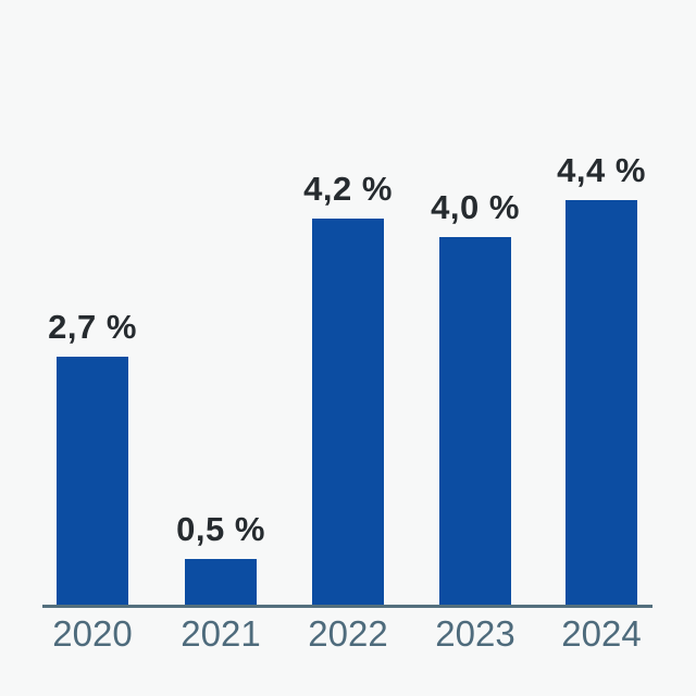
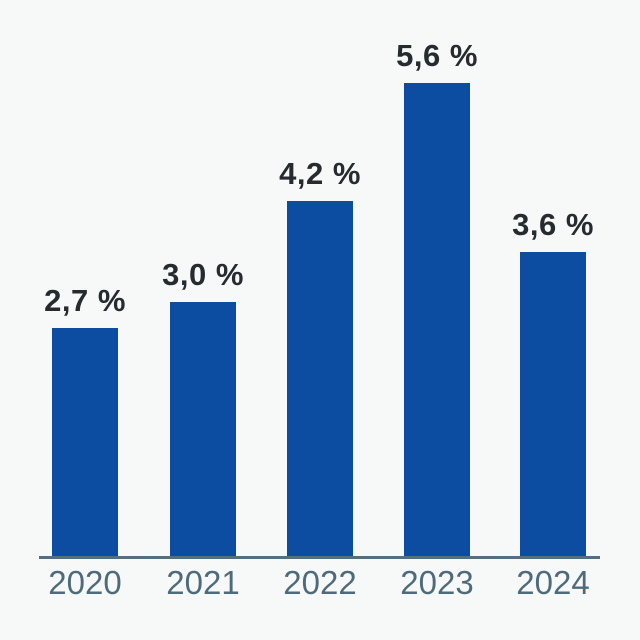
2021: 0,5 -> 3,0
2023: 4,0 -> 5,6
2024: 4,4 -> 3,6
